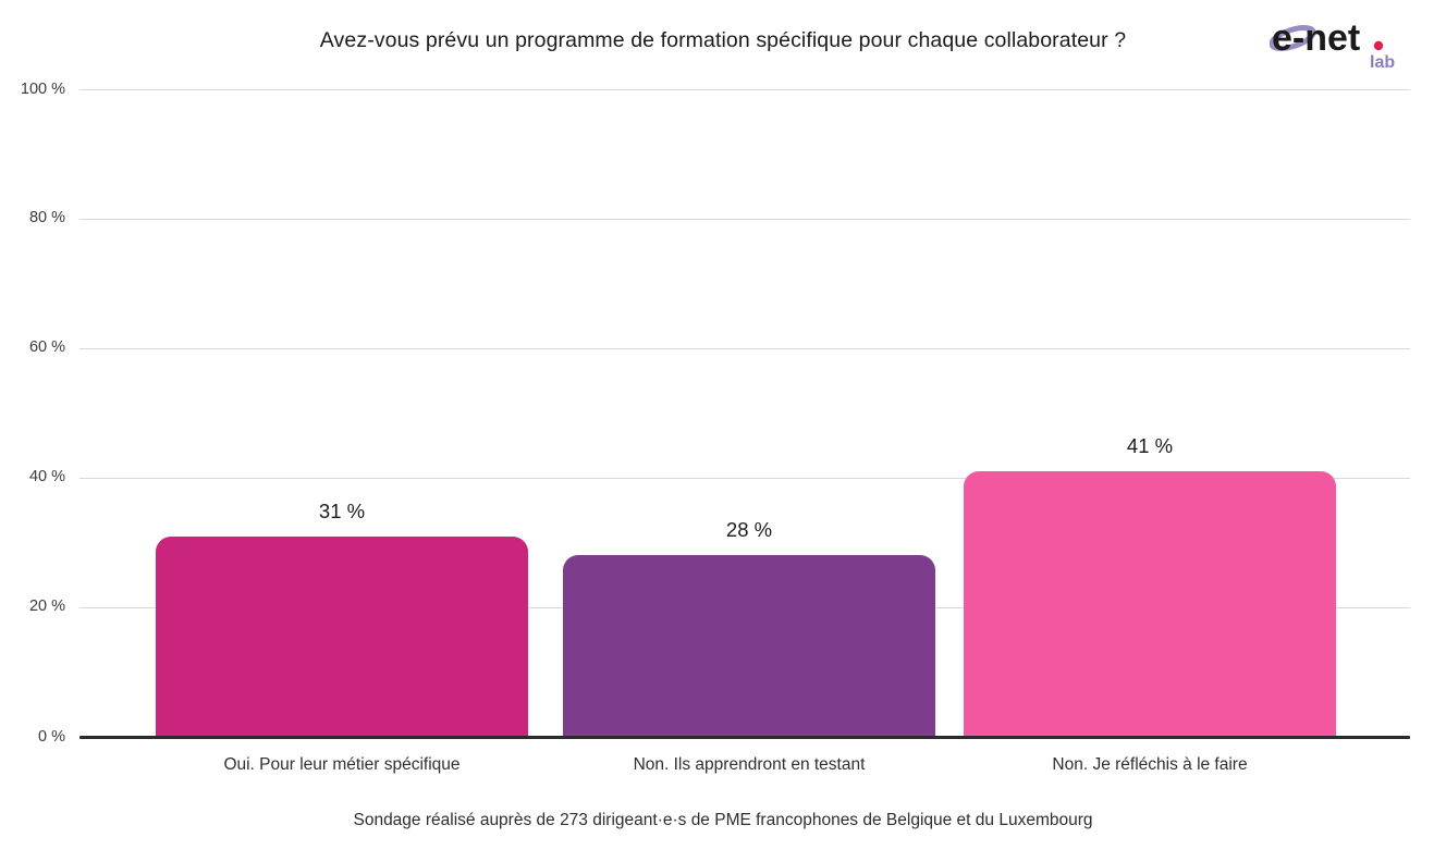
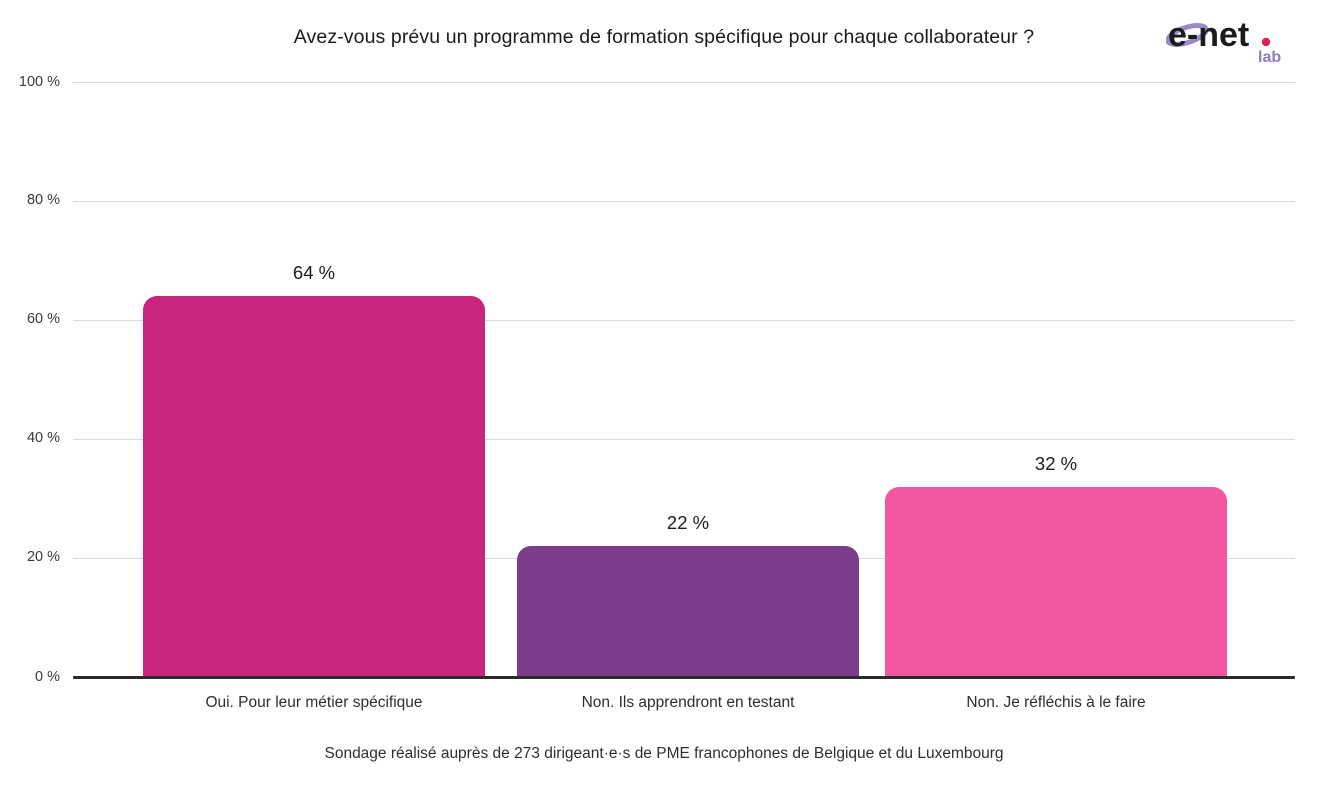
Oui. Pour leur métier spécifique: 31 -> 64
Non. Ils apprendront en testant: 28 -> 22
Non. Je réfléchis à le faire: 41 -> 32
